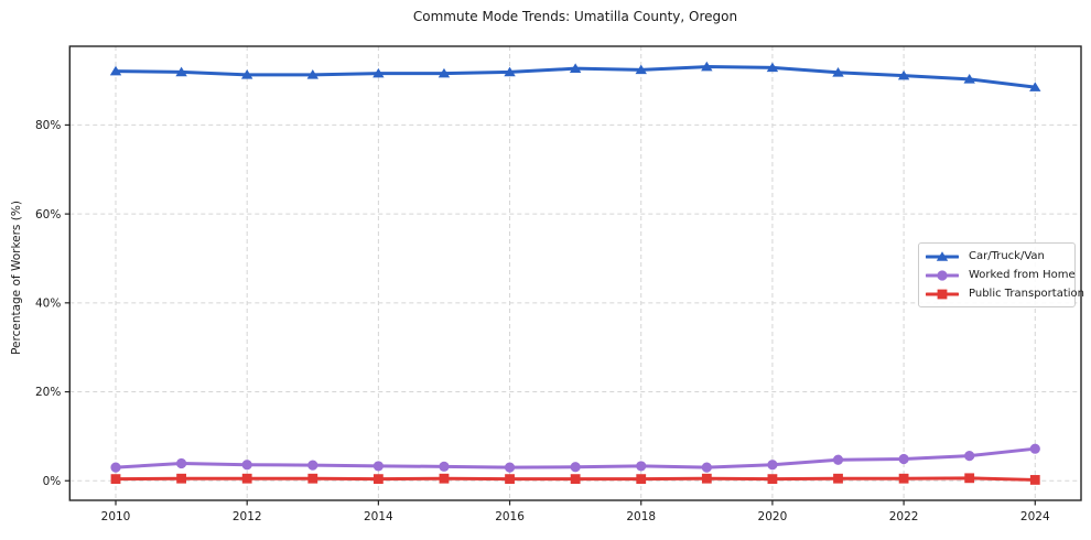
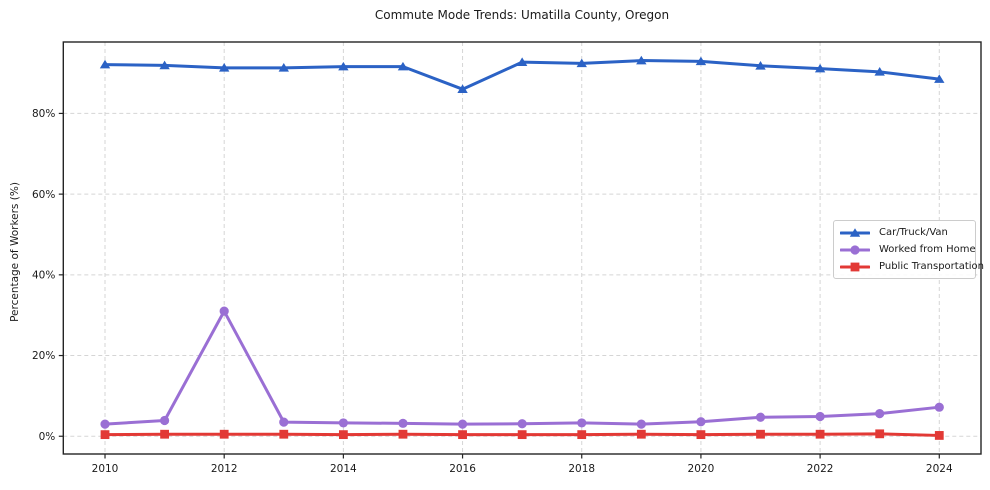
Worked from Home/2012: 4% -> 31%
Car/Truck/Van/2016: 92% -> 86%
